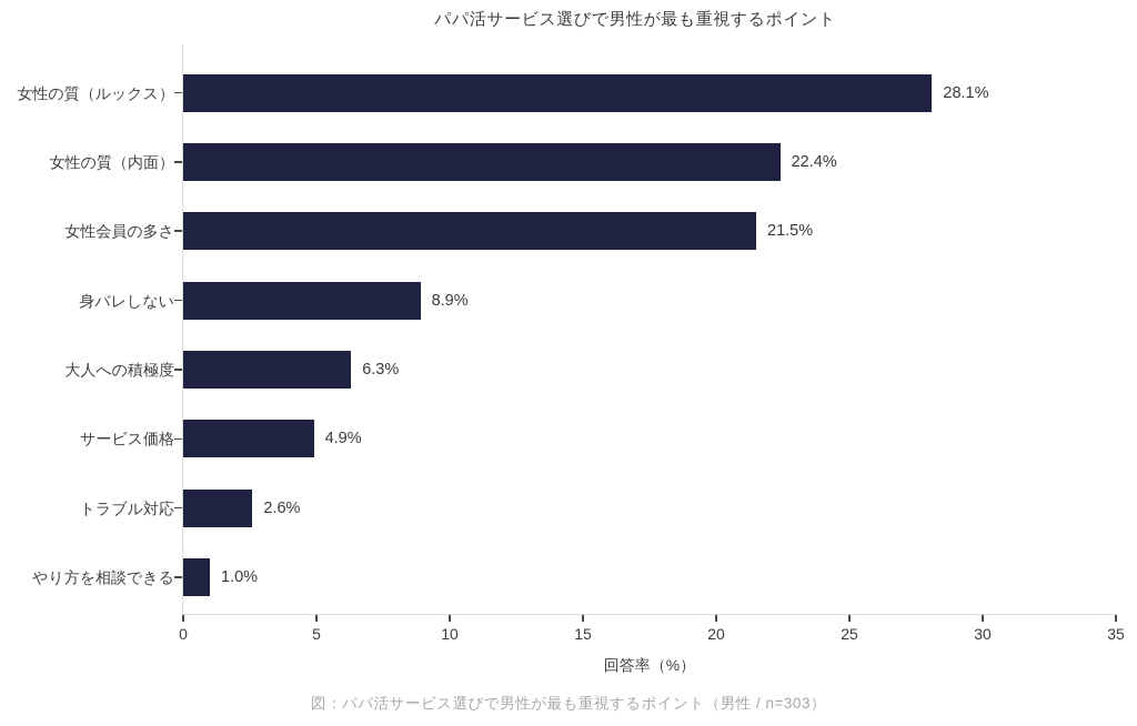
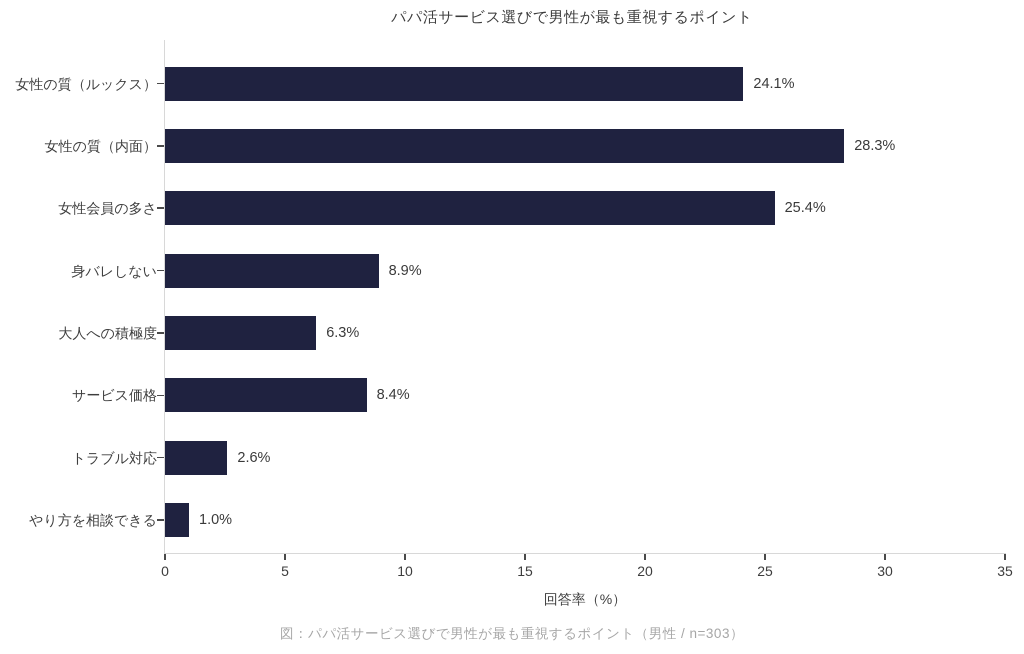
女性の質（ルックス）: 28.1% -> 24.1%
女性の質（内面）: 22.4% -> 28.3%
女性会員の多さ: 21.5% -> 25.4%
サービス価格: 4.9% -> 8.4%
